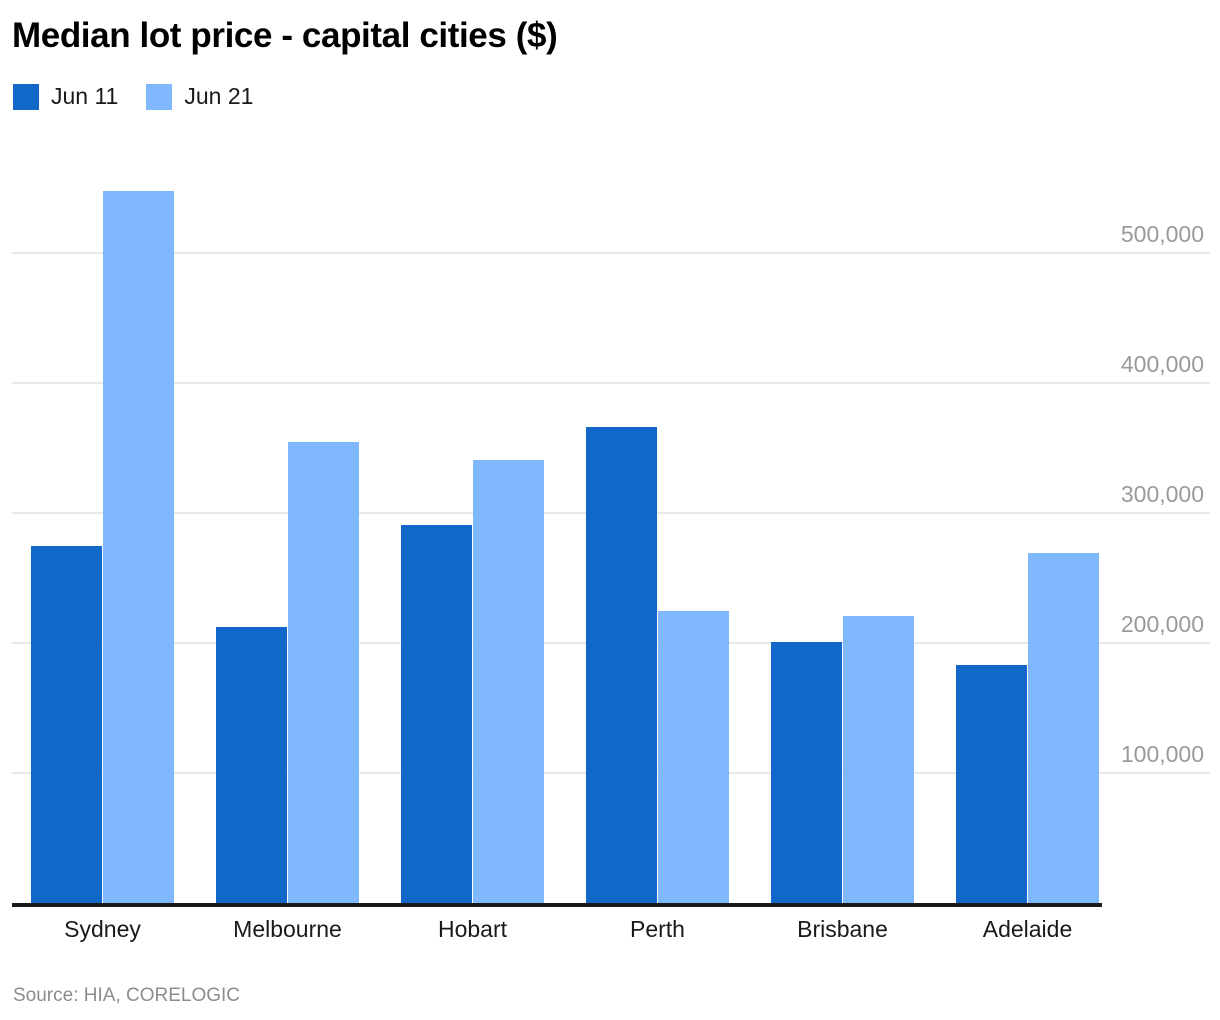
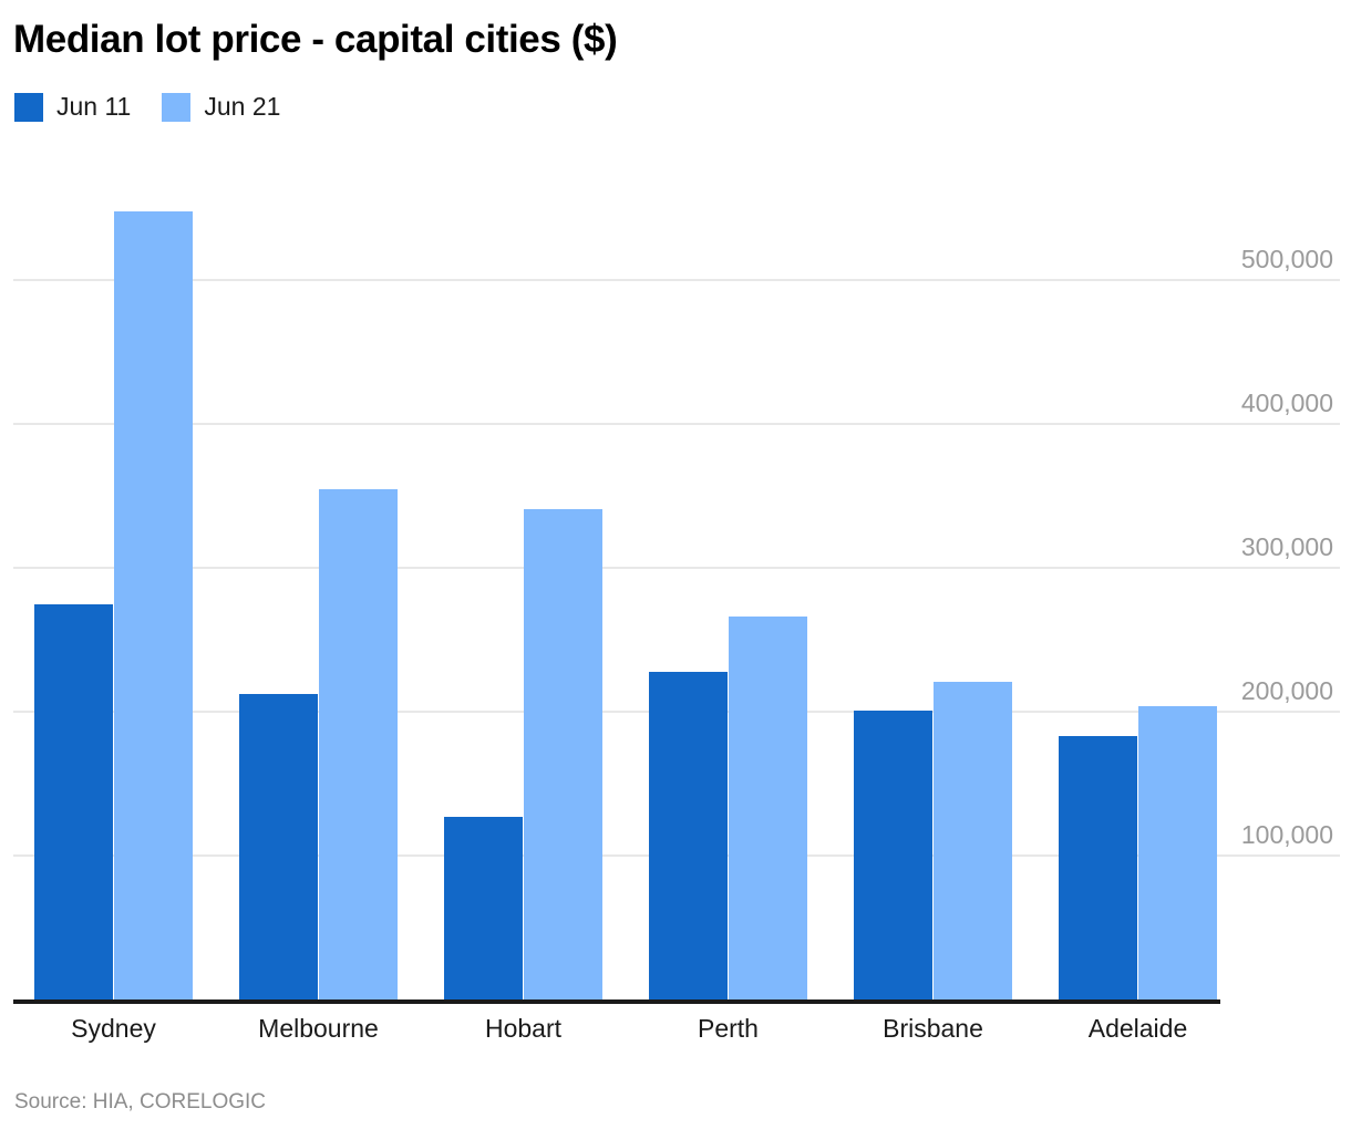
Jun 11/Hobart: 291000 -> 127000
Jun 11/Perth: 366000 -> 228000
Jun 21/Perth: 225000 -> 266000
Jun 21/Adelaide: 269000 -> 204000
